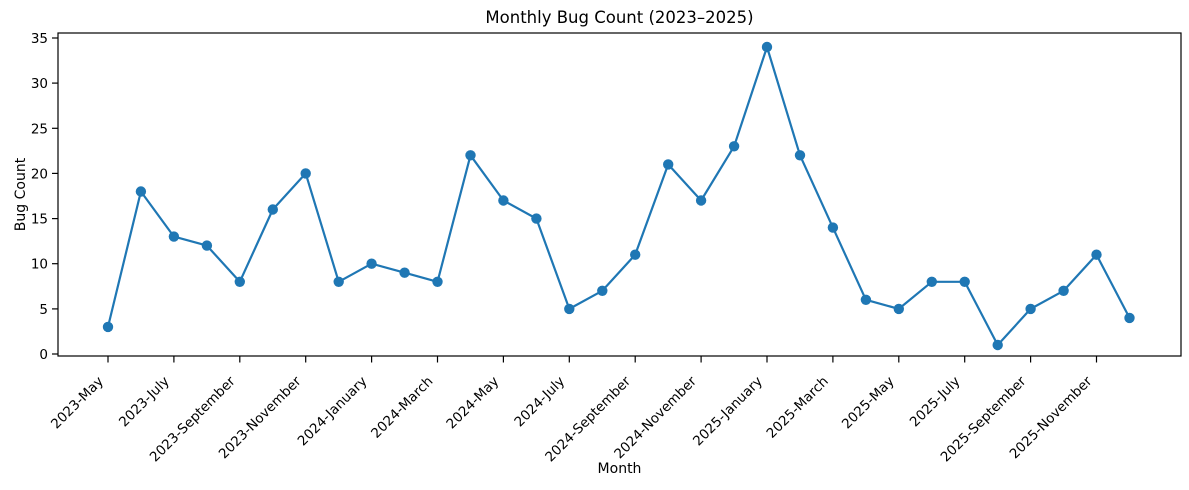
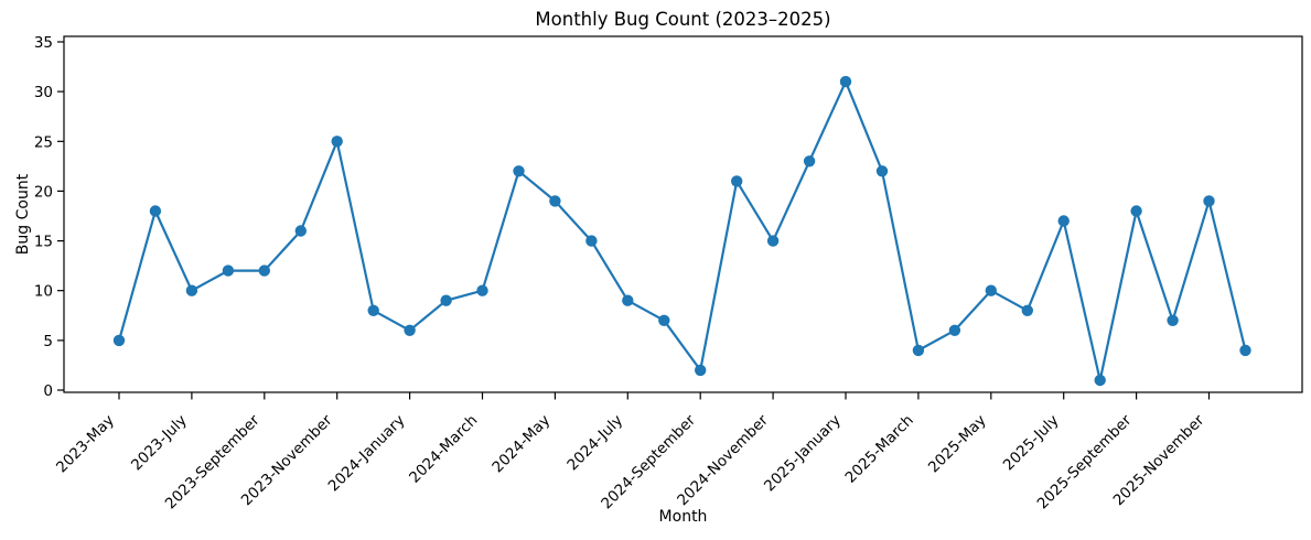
2023-May: 3 -> 5
2023-July: 13 -> 10
2023-September: 8 -> 12
2023-November: 20 -> 25
2024-January: 10 -> 6
2024-March: 8 -> 10
2024-May: 17 -> 19
2024-July: 5 -> 9
2024-September: 11 -> 2
2024-November: 17 -> 15
2025-January: 34 -> 31
2025-March: 14 -> 4
2025-May: 5 -> 10
2025-July: 8 -> 17
2025-September: 5 -> 18
2025-November: 11 -> 19
